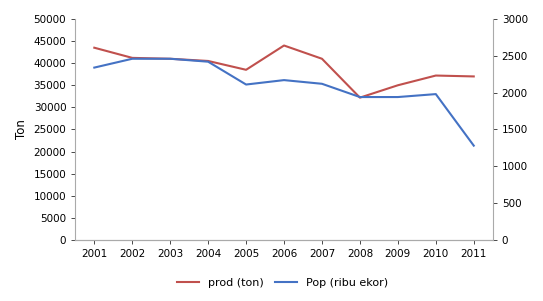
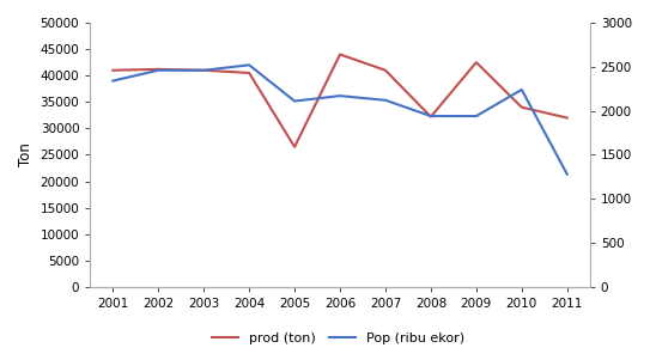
prod (ton)/2001: 43500 -> 41000
Pop (ribu ekor)/2004: 2420 -> 2520
prod (ton)/2005: 38500 -> 26500
prod (ton)/2009: 35000 -> 42500
prod (ton)/2010: 37200 -> 34000
Pop (ribu ekor)/2010: 1980 -> 2240
prod (ton)/2011: 37000 -> 32000
